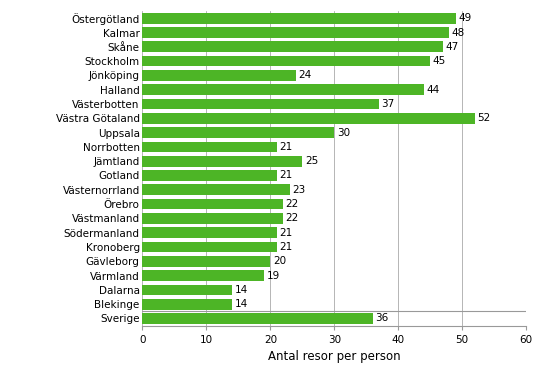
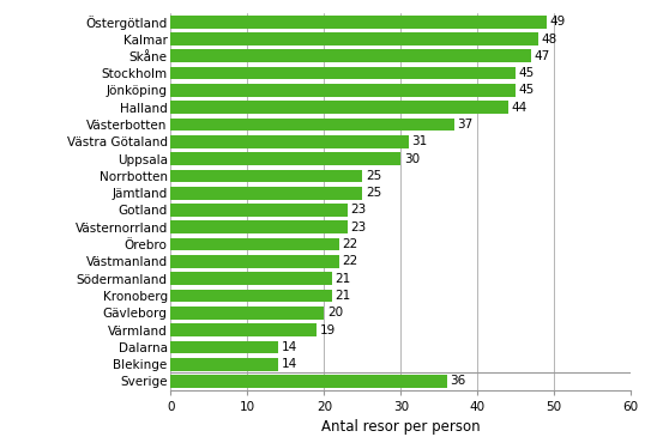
Jönköping: 24 -> 45
Västra Götaland: 52 -> 31
Norrbotten: 21 -> 25
Gotland: 21 -> 23
